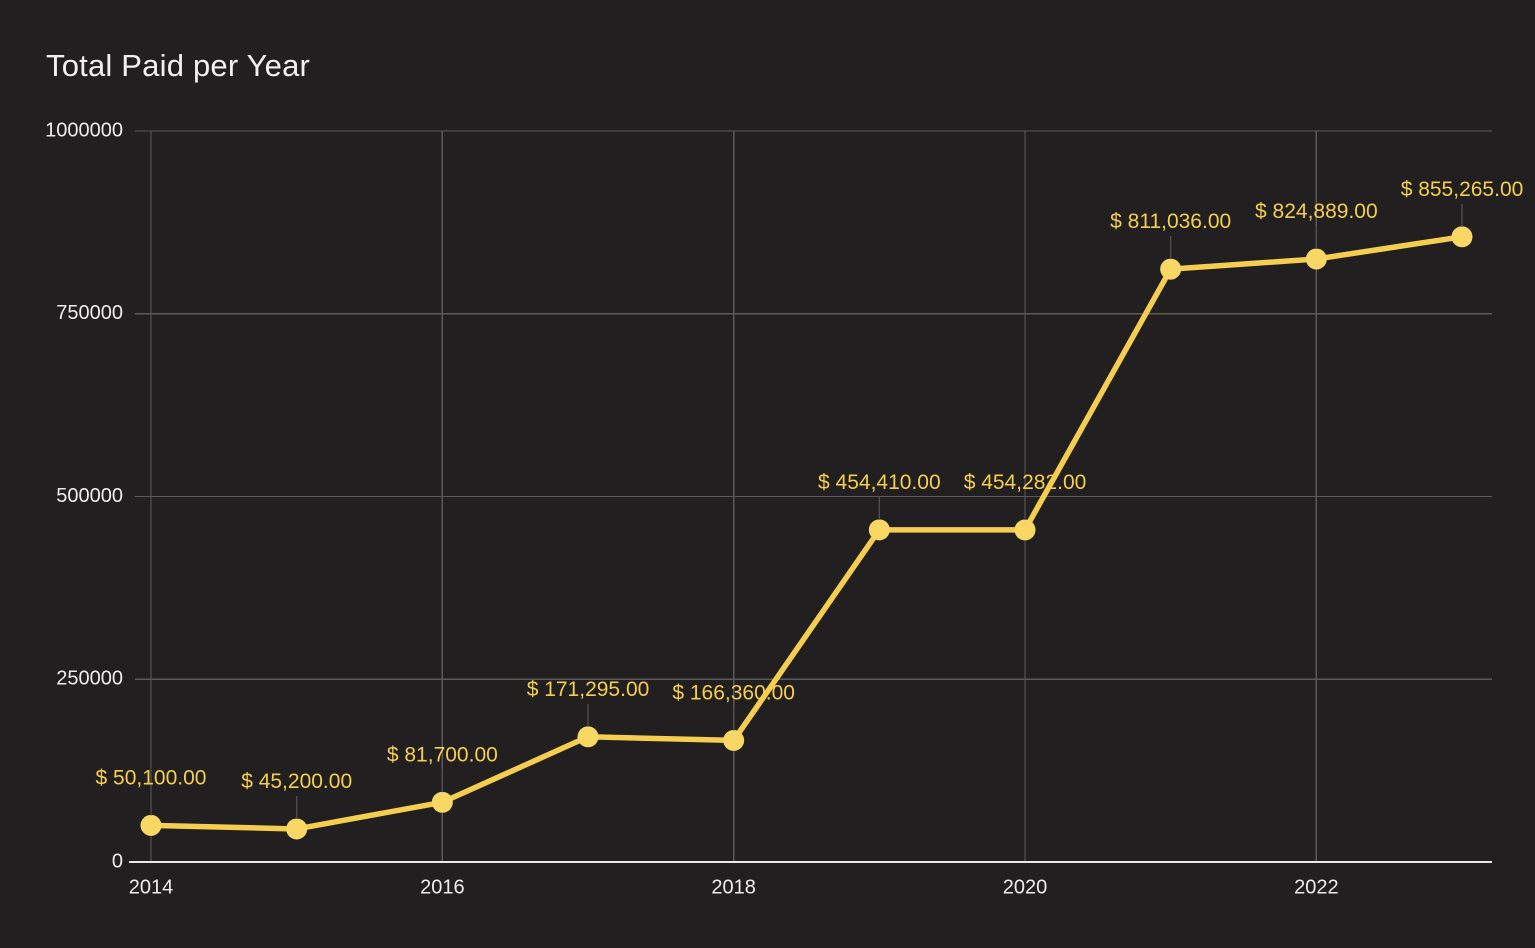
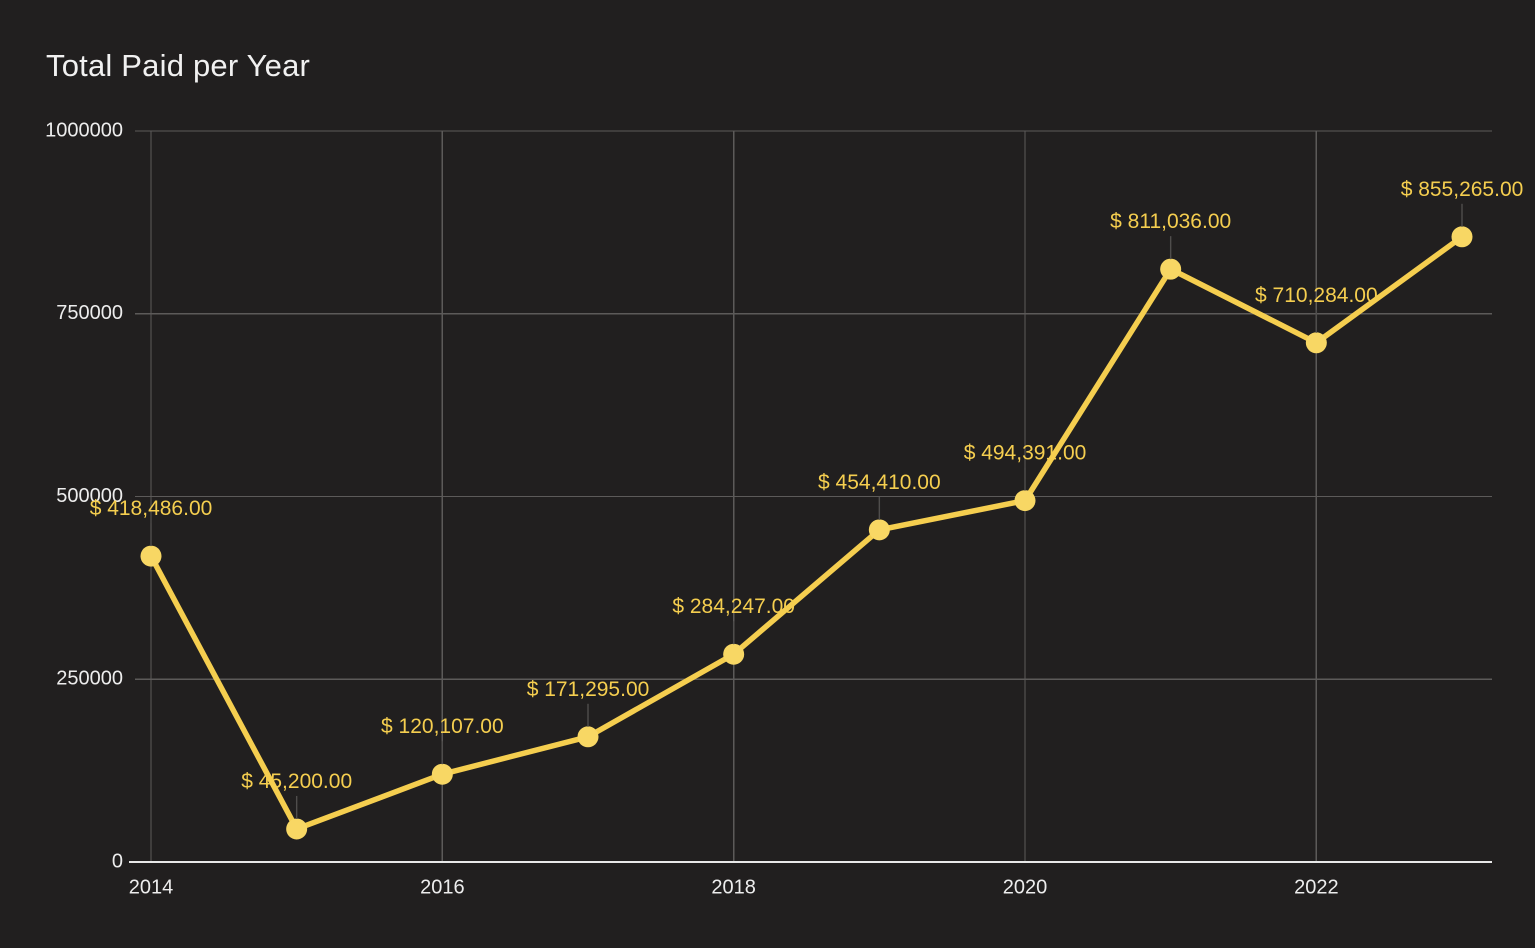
2014: 50,100.00 -> 418,486.00
2016: 81,700.00 -> 120,107.00
2018: 166,360.00 -> 284,247.00
2020: 454,282.00 -> 494,391.00
2022: 824,889.00 -> 710,284.00
